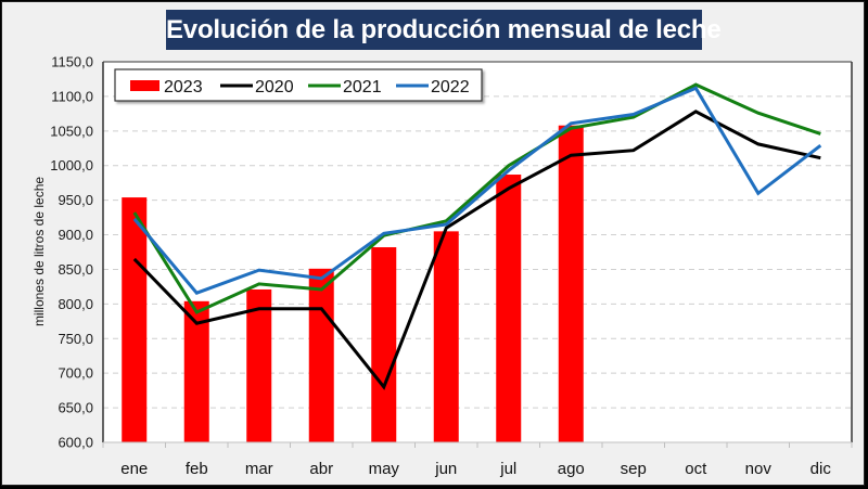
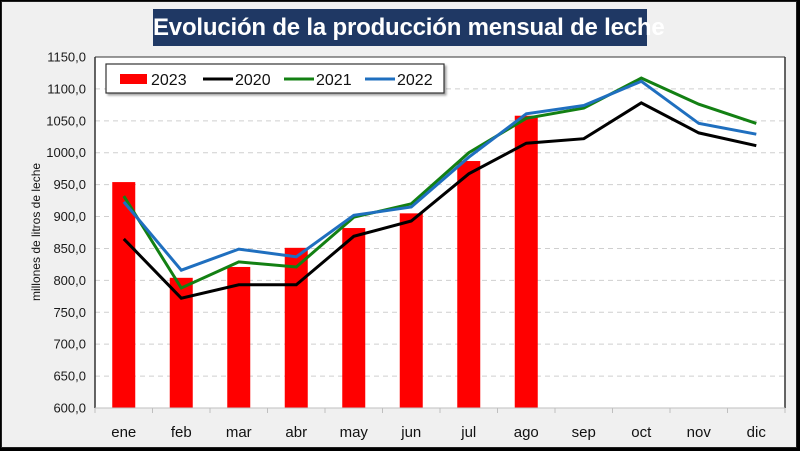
2020/may: 680 -> 870
2020/jun: 910 -> 890
2022/nov: 960 -> 1050
